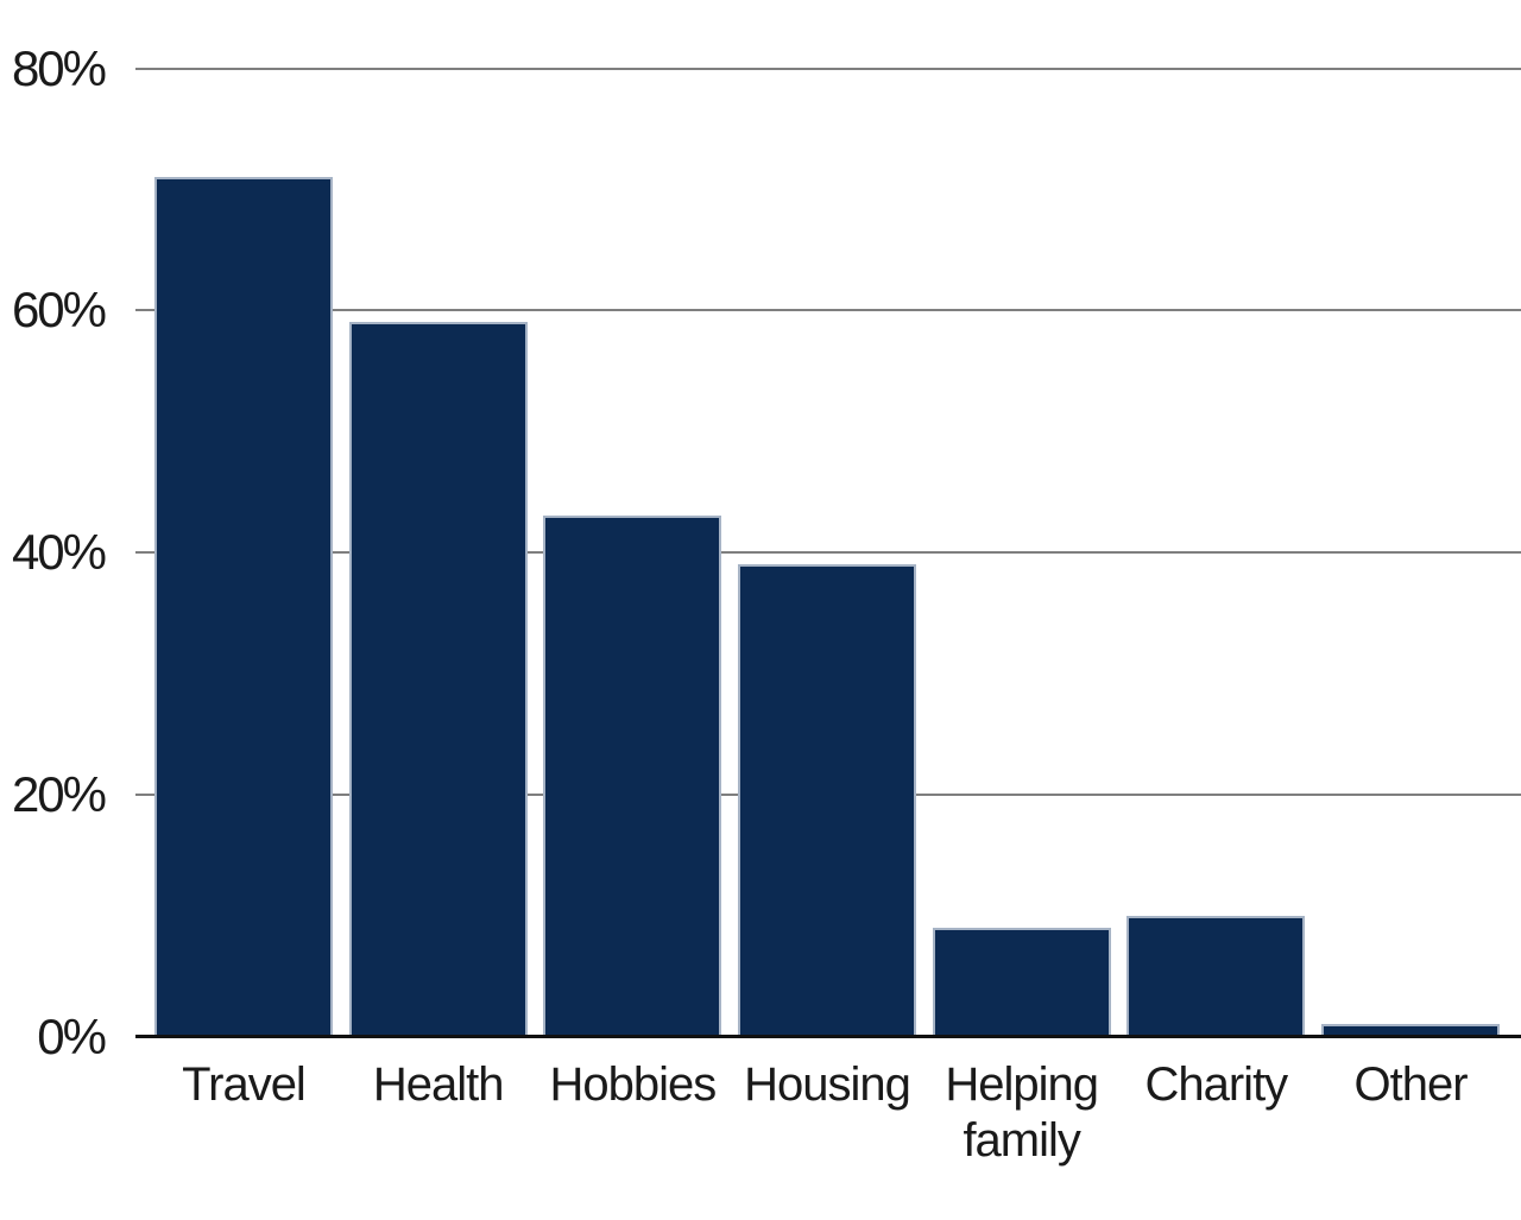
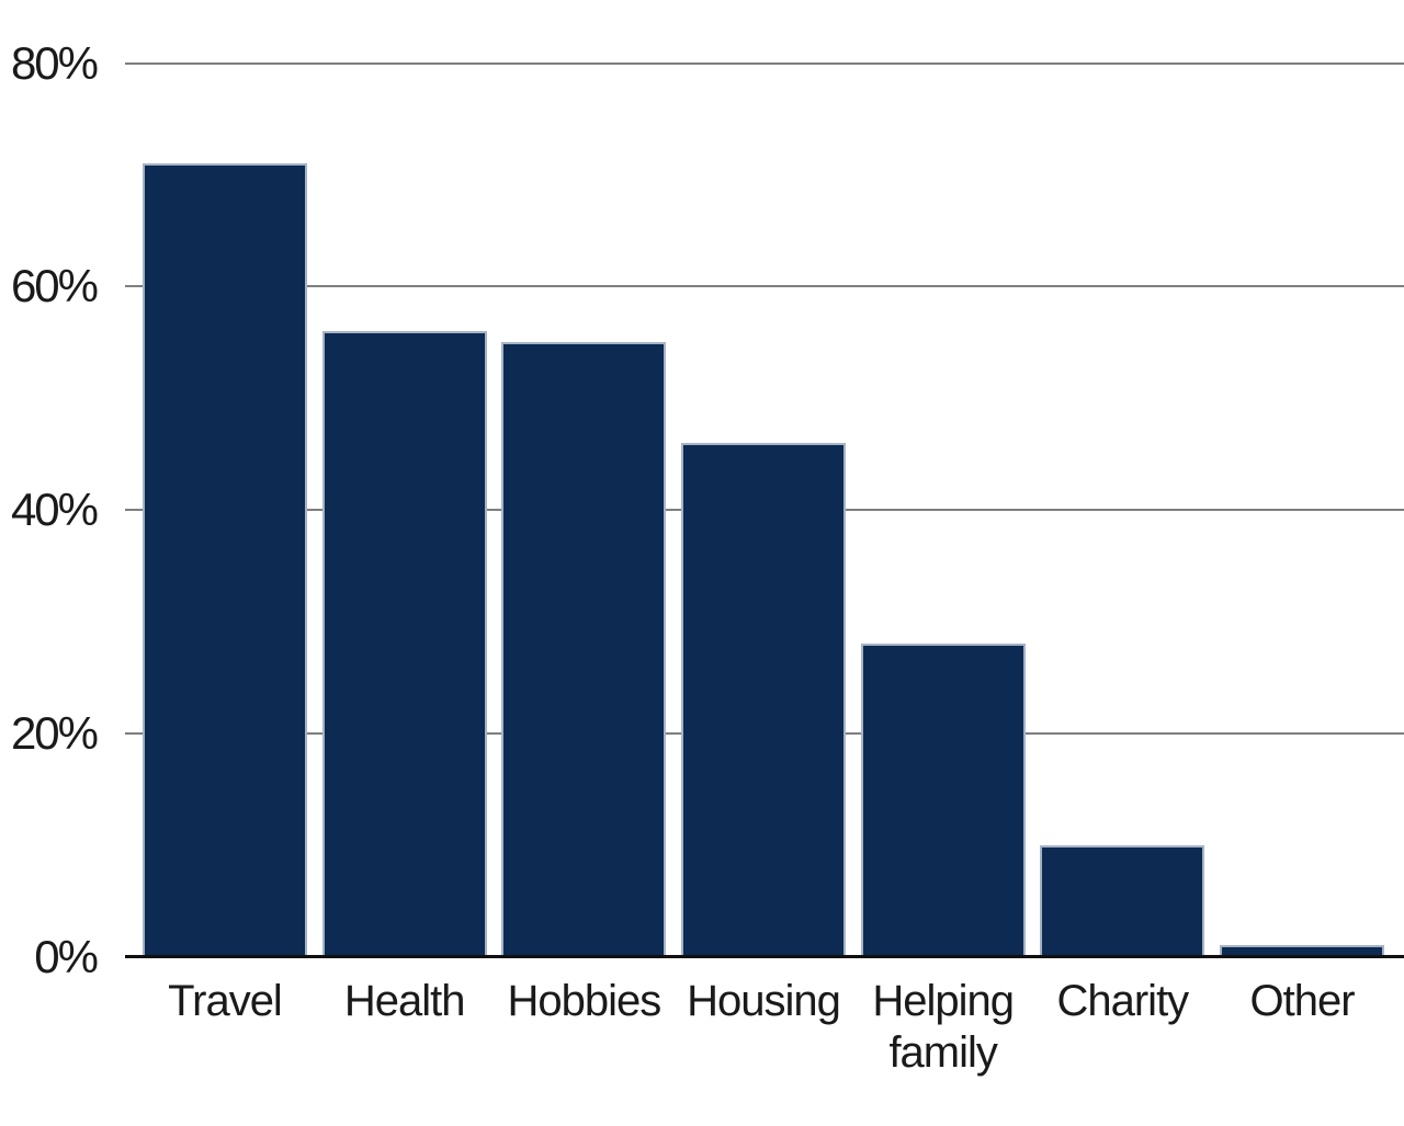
Health: 59% -> 56%
Hobbies: 43% -> 55%
Housing: 39% -> 46%
Helping family: 9% -> 28%
